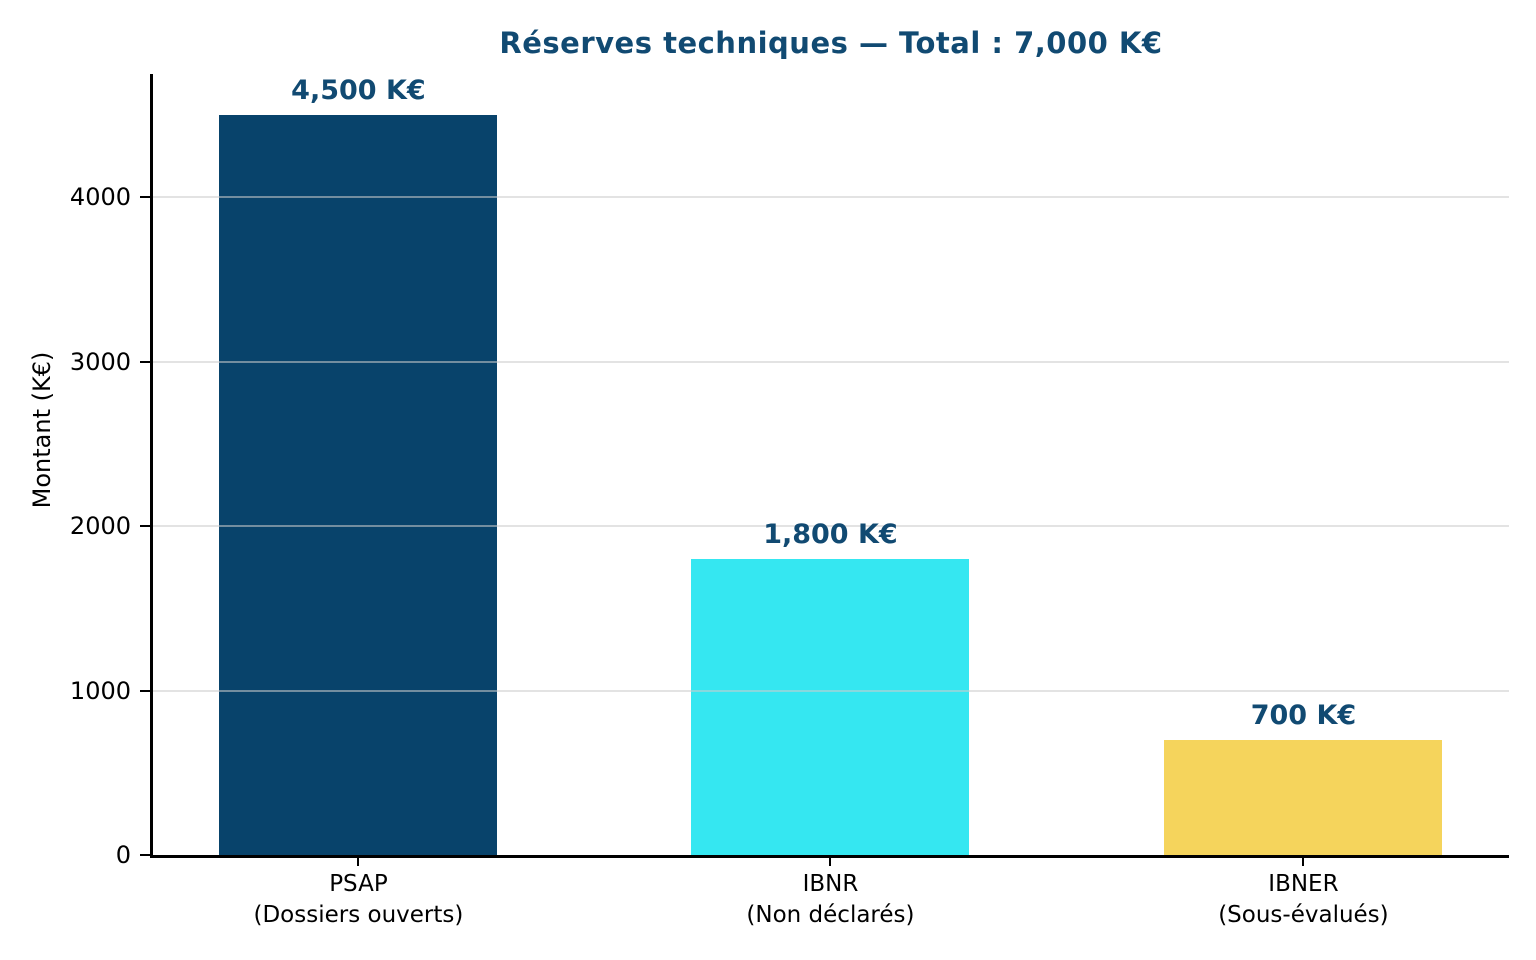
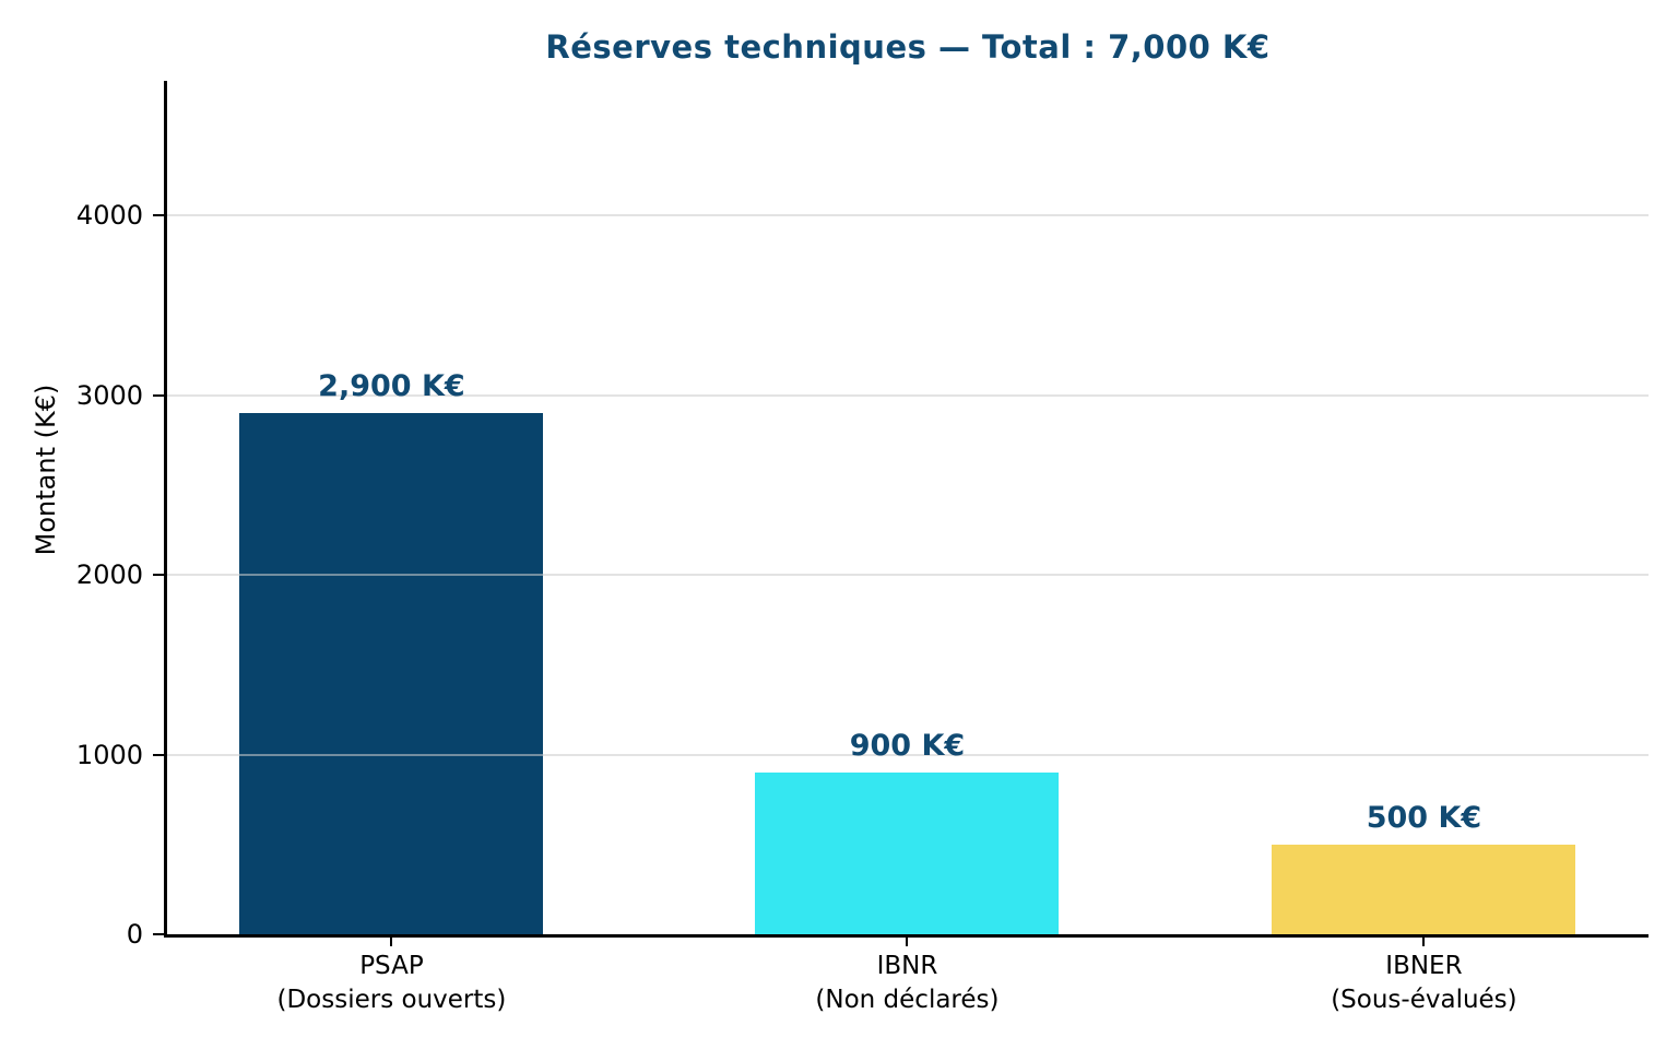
PSAP (Dossiers ouverts): 4,500 -> 2,900
IBNR (Non déclarés): 1,800 -> 900
IBNER (Sous-évalués): 700 -> 500
